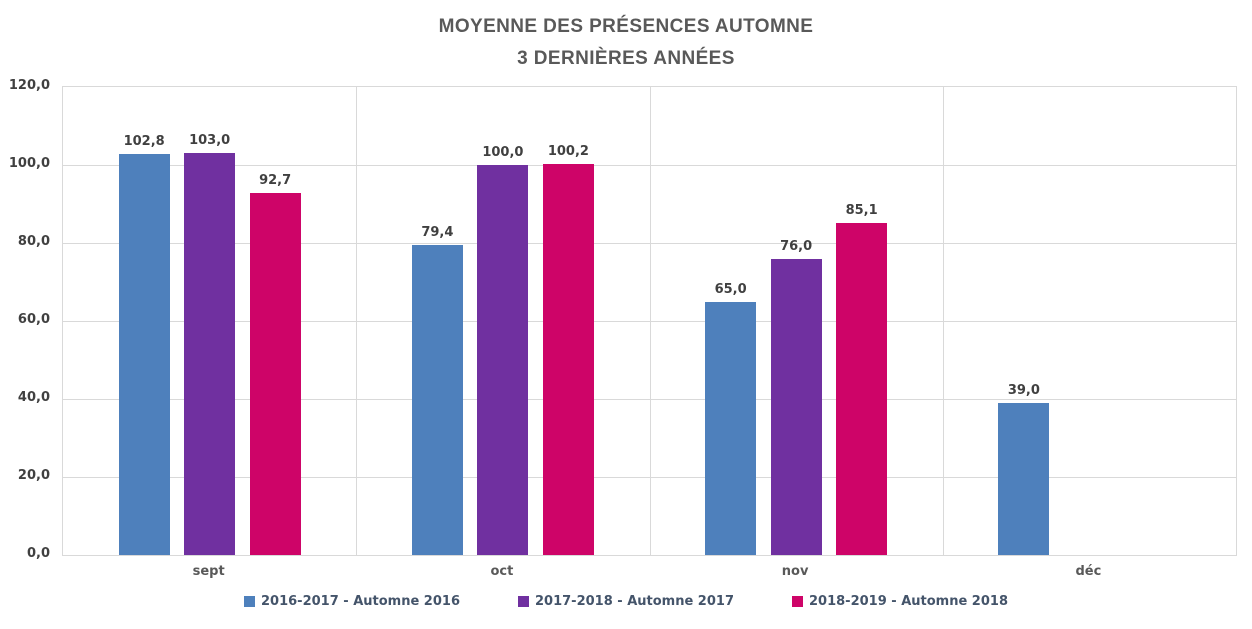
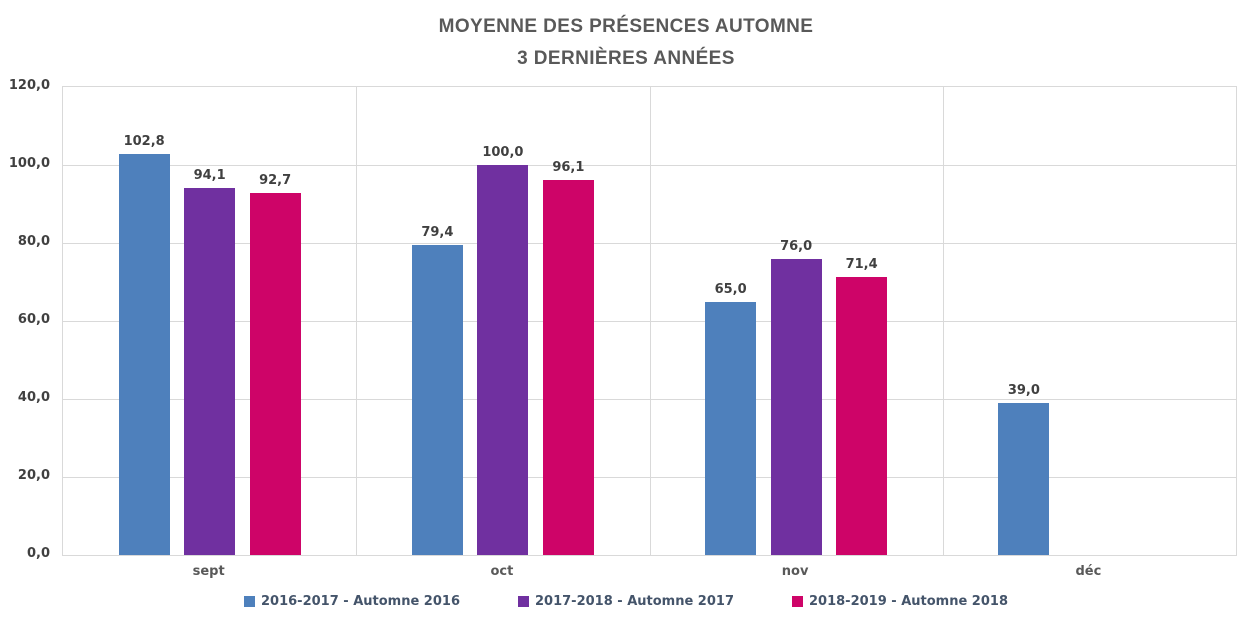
2017-2018 - Automne 2017/sept: 103,0 -> 94,1
2018-2019 - Automne 2018/oct: 100,2 -> 96,1
2018-2019 - Automne 2018/nov: 85,1 -> 71,4
